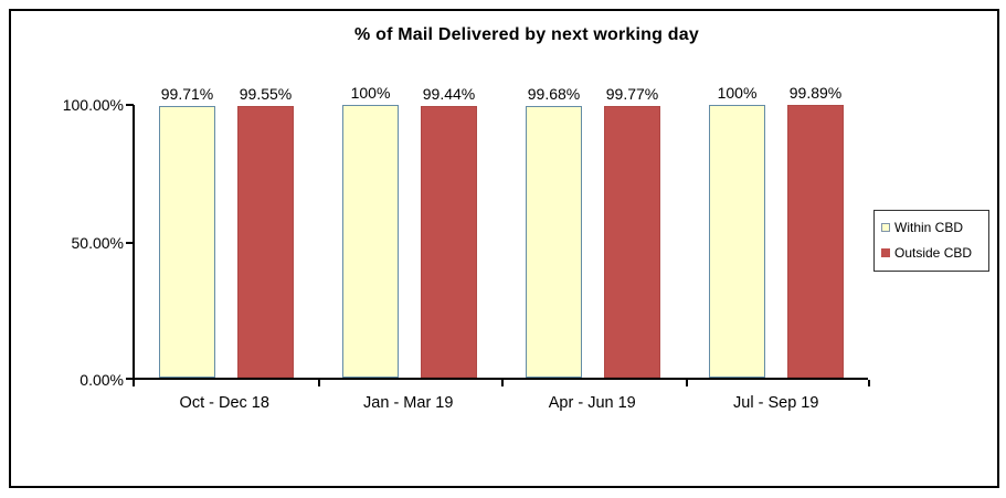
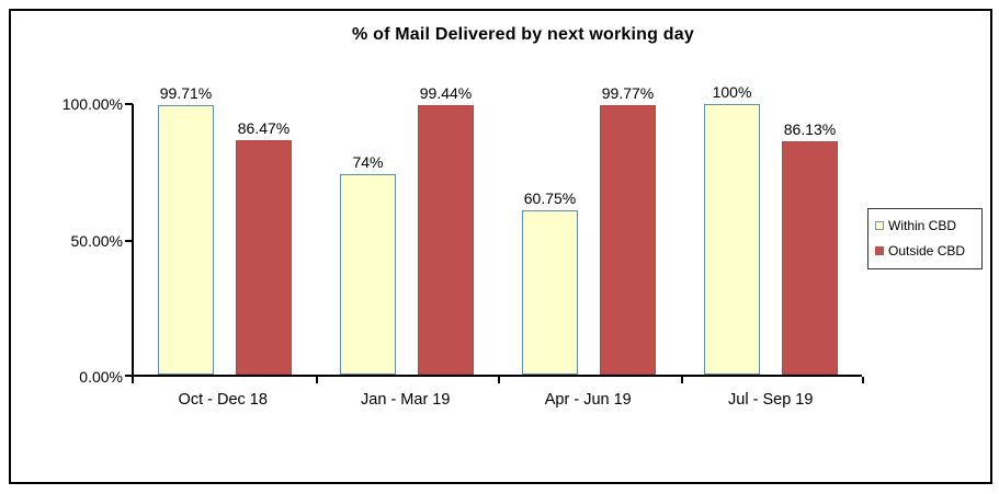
Outside CBD/Oct - Dec 18: 99.55% -> 86.47%
Within CBD/Jan - Mar 19: 100% -> 74%
Within CBD/Apr - Jun 19: 99.68% -> 60.75%
Outside CBD/Jul - Sep 19: 99.89% -> 86.13%
